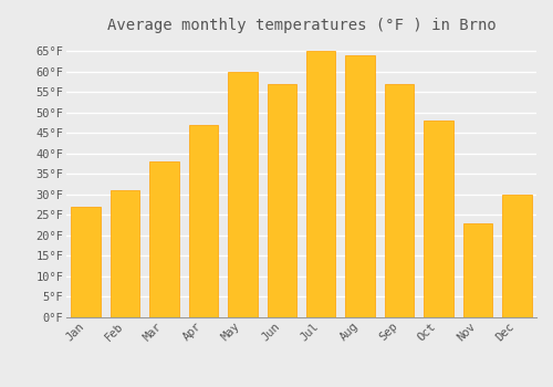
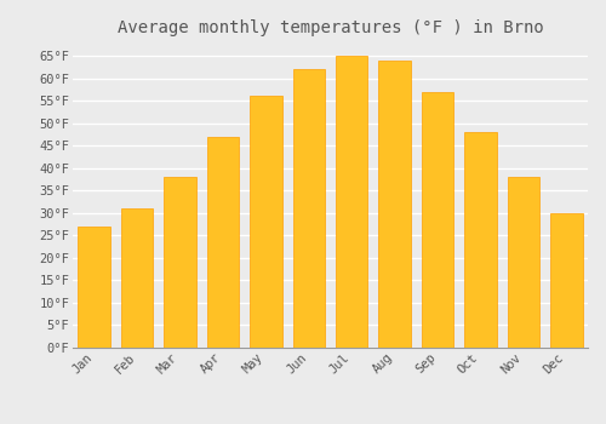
May: 60°F -> 56°F
Jun: 57°F -> 62°F
Nov: 23°F -> 38°F
